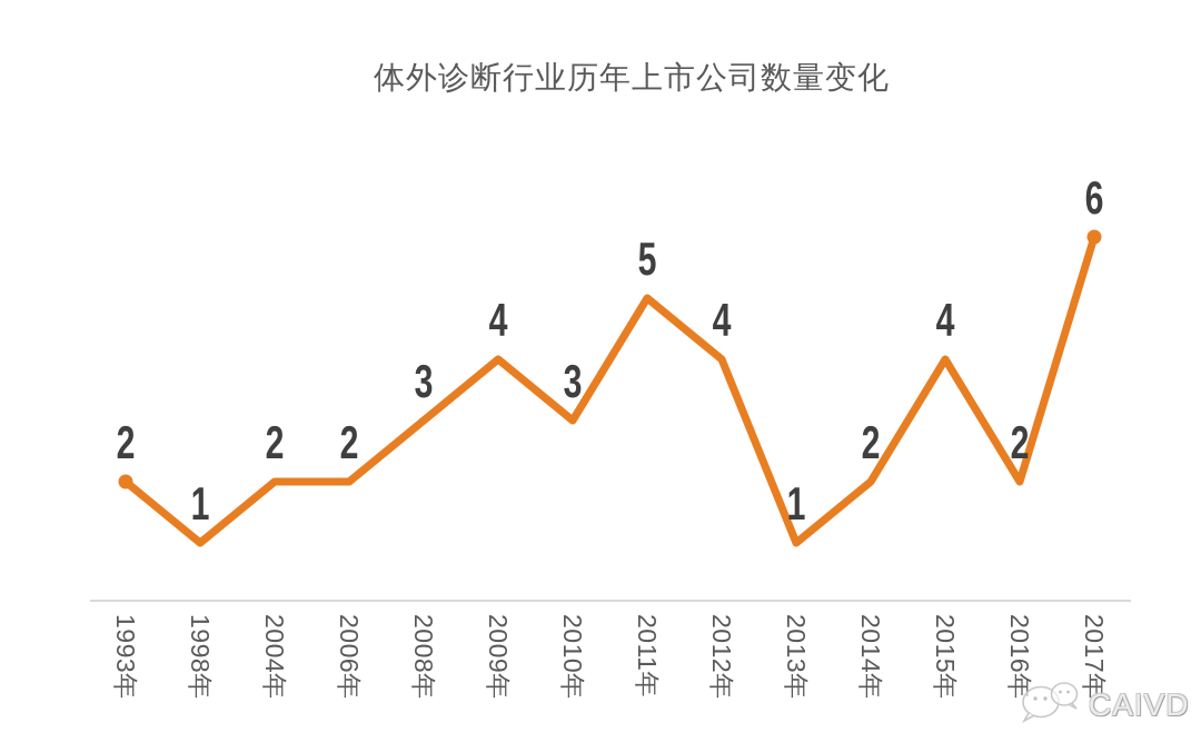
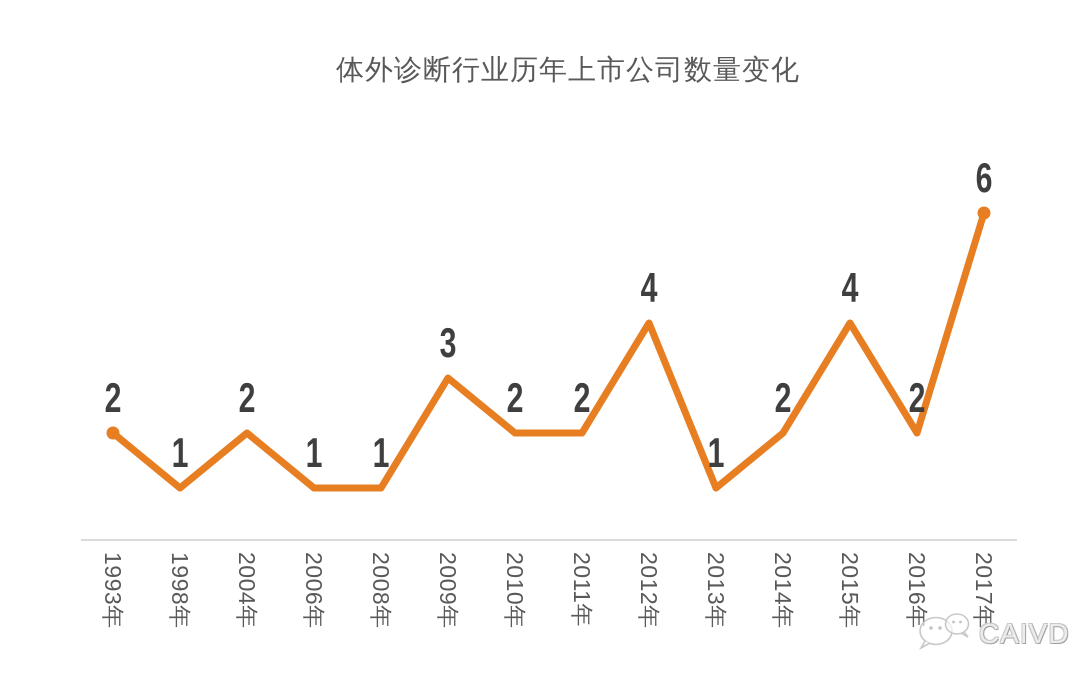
2006年: 2 -> 1
2008年: 3 -> 1
2009年: 4 -> 3
2010年: 3 -> 2
2011年: 5 -> 2
